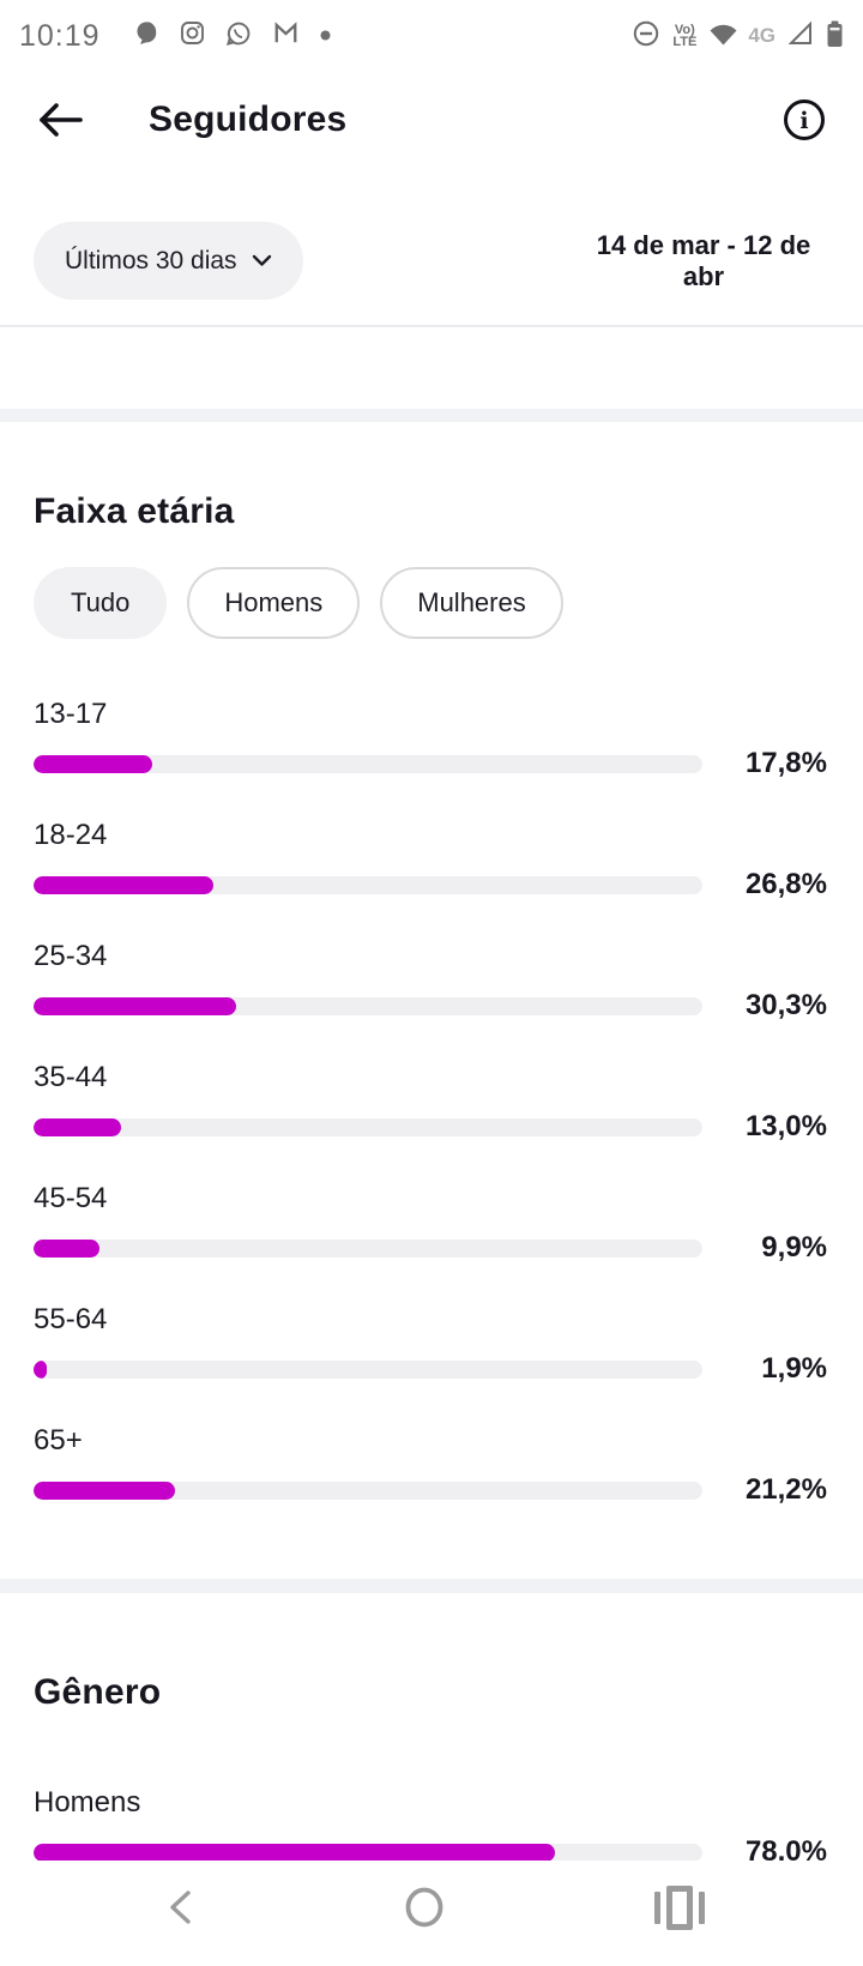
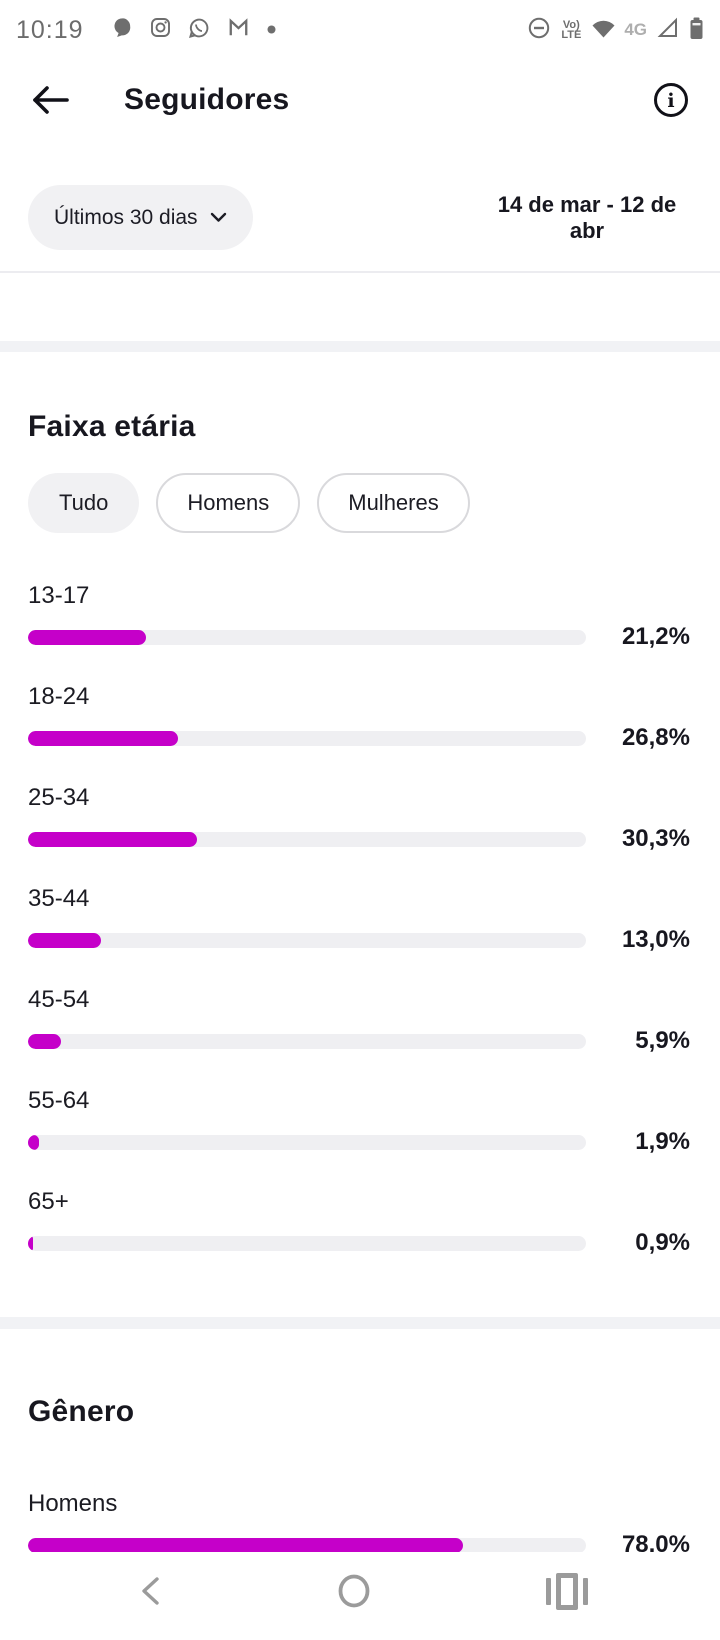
Faixa etária/13-17: 17,8% -> 21,2%
Faixa etária/45-54: 9,9% -> 5,9%
Faixa etária/65+: 21,2% -> 0,9%
